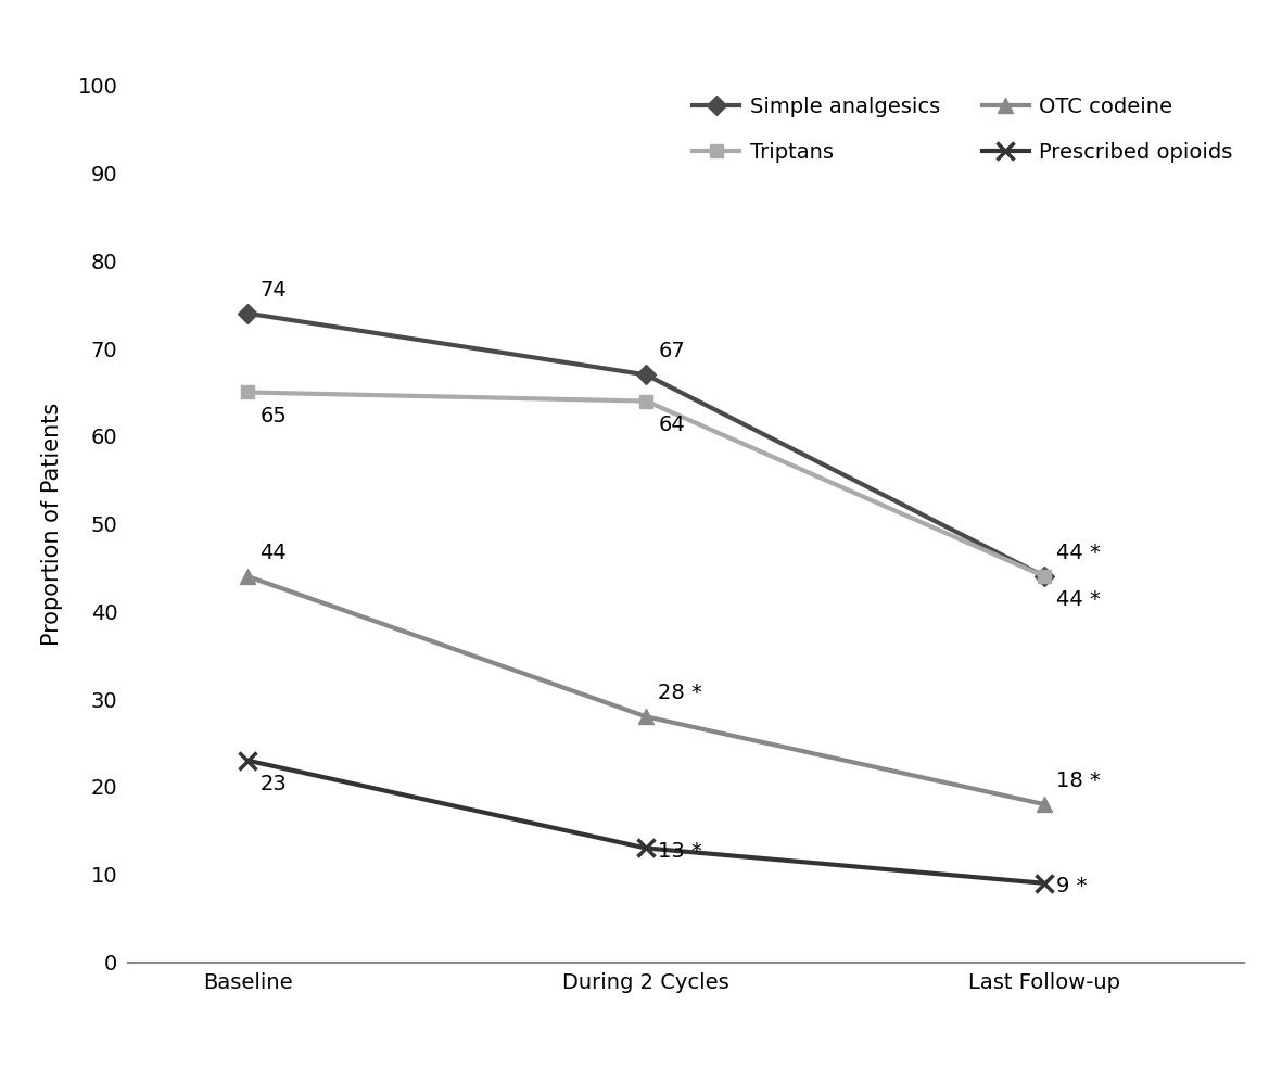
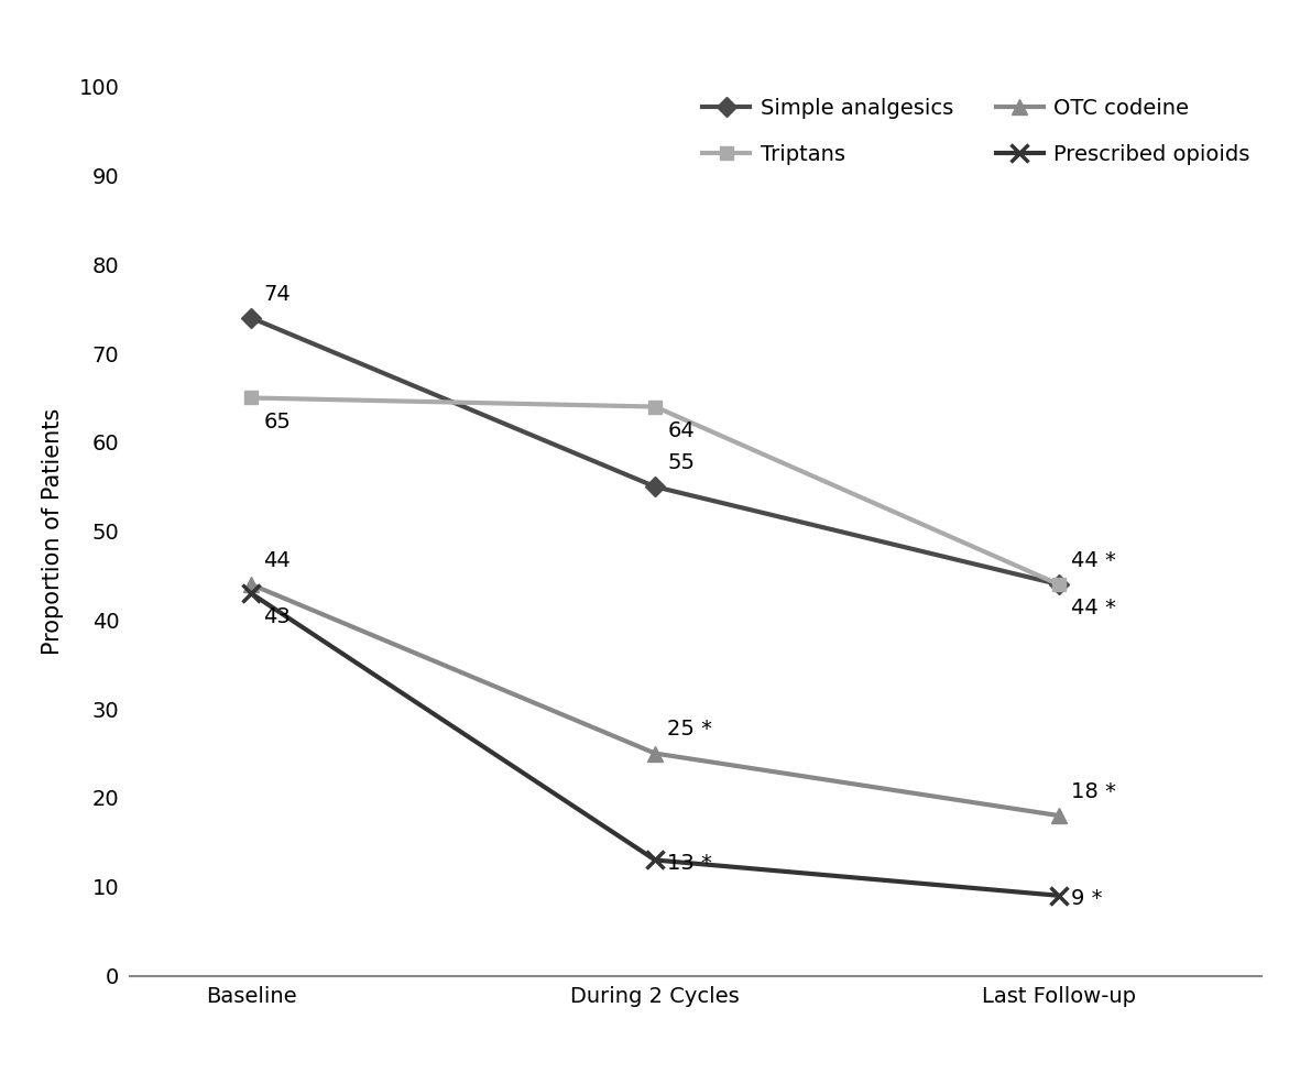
Prescribed opioids/Baseline: 23 -> 43
Simple analgesics/During 2 Cycles: 67 -> 55
OTC codeine/During 2 Cycles: 28 -> 25
